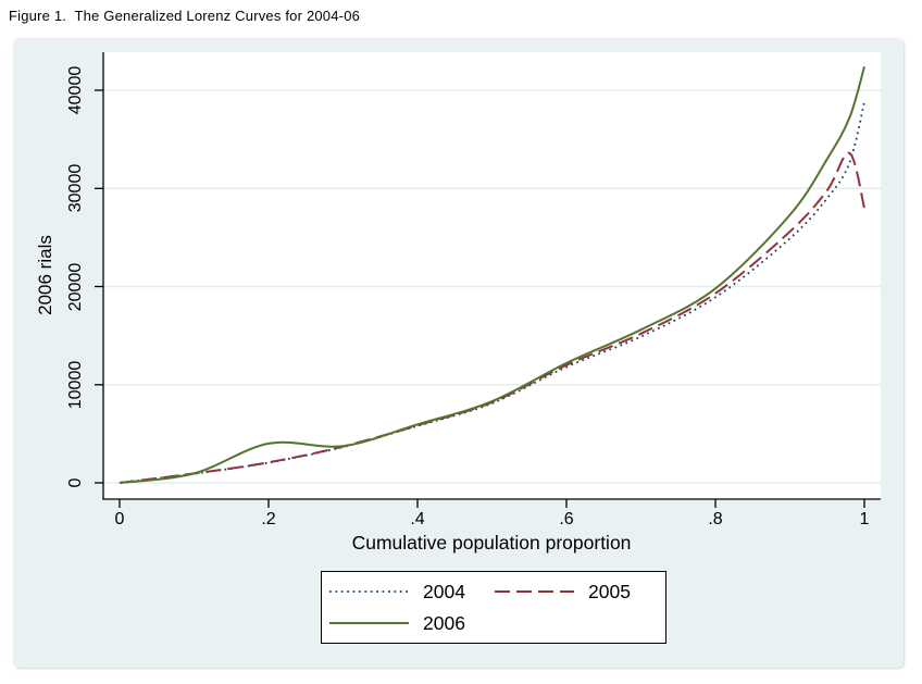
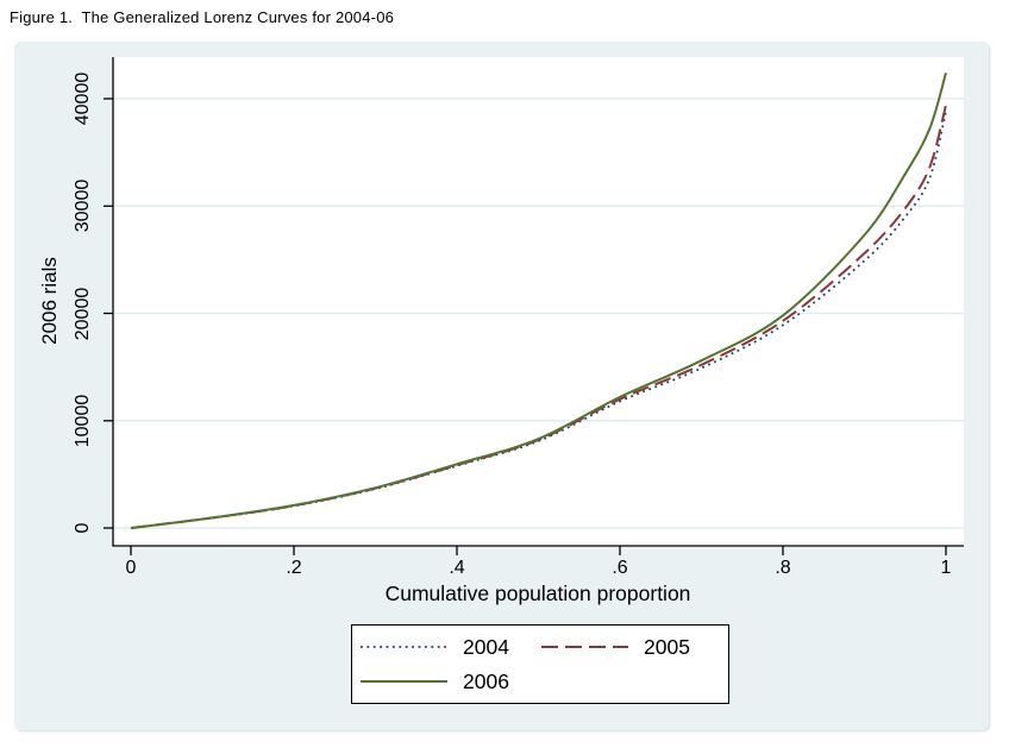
2006/0.2: 4000 -> 2000
2005/1: 28000 -> 39000
